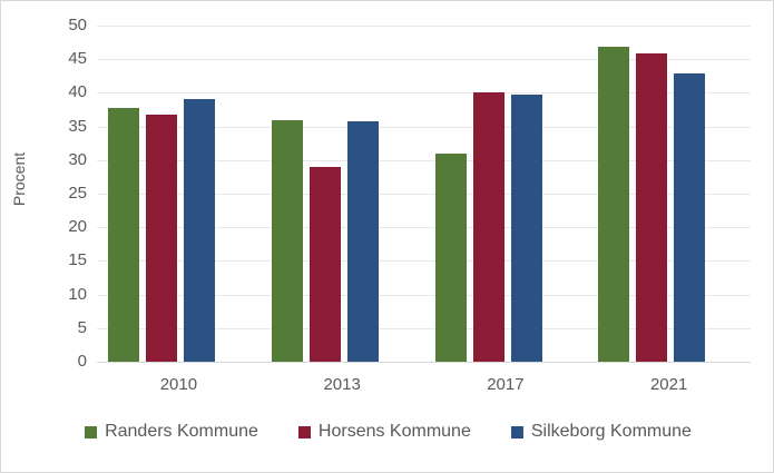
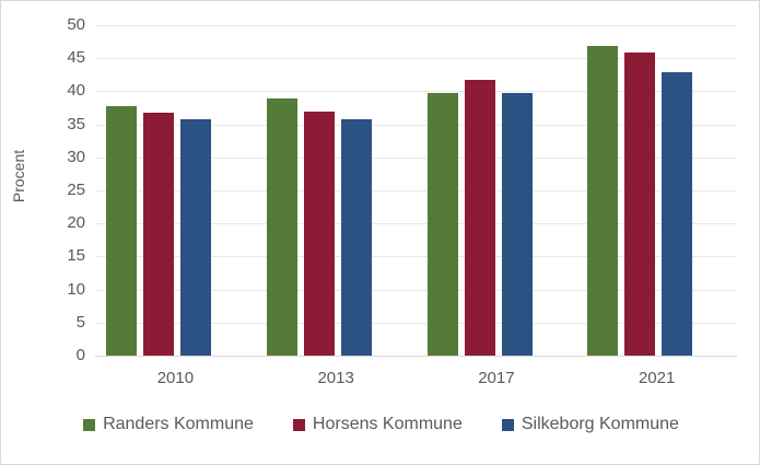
Silkeborg Kommune/2010: 39 -> 36
Randers Kommune/2013: 36 -> 39
Horsens Kommune/2013: 29 -> 37
Randers Kommune/2017: 31 -> 40
Horsens Kommune/2017: 40 -> 42
